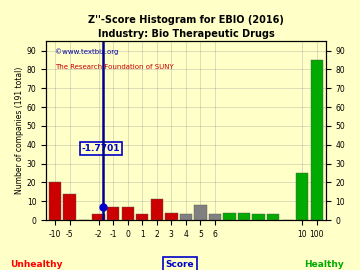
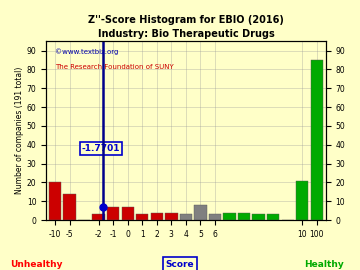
2: 11 -> 4
10: 25 -> 21
